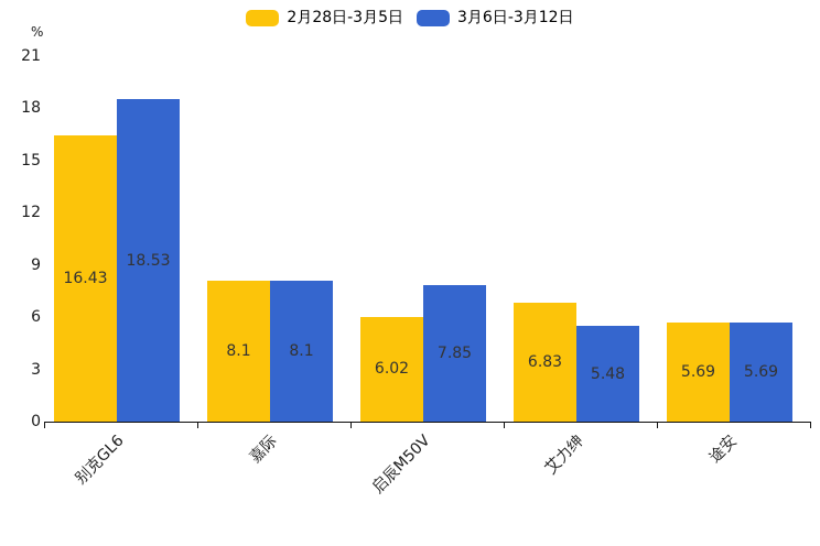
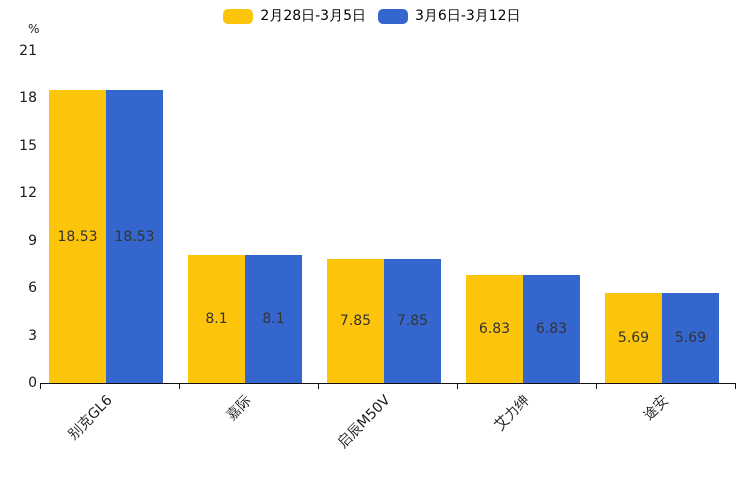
2月28日-3月5日/别克GL6: 16.43 -> 18.53
2月28日-3月5日/启辰M50V: 6.02 -> 7.85
3月6日-3月12日/艾力绅: 5.48 -> 6.83
